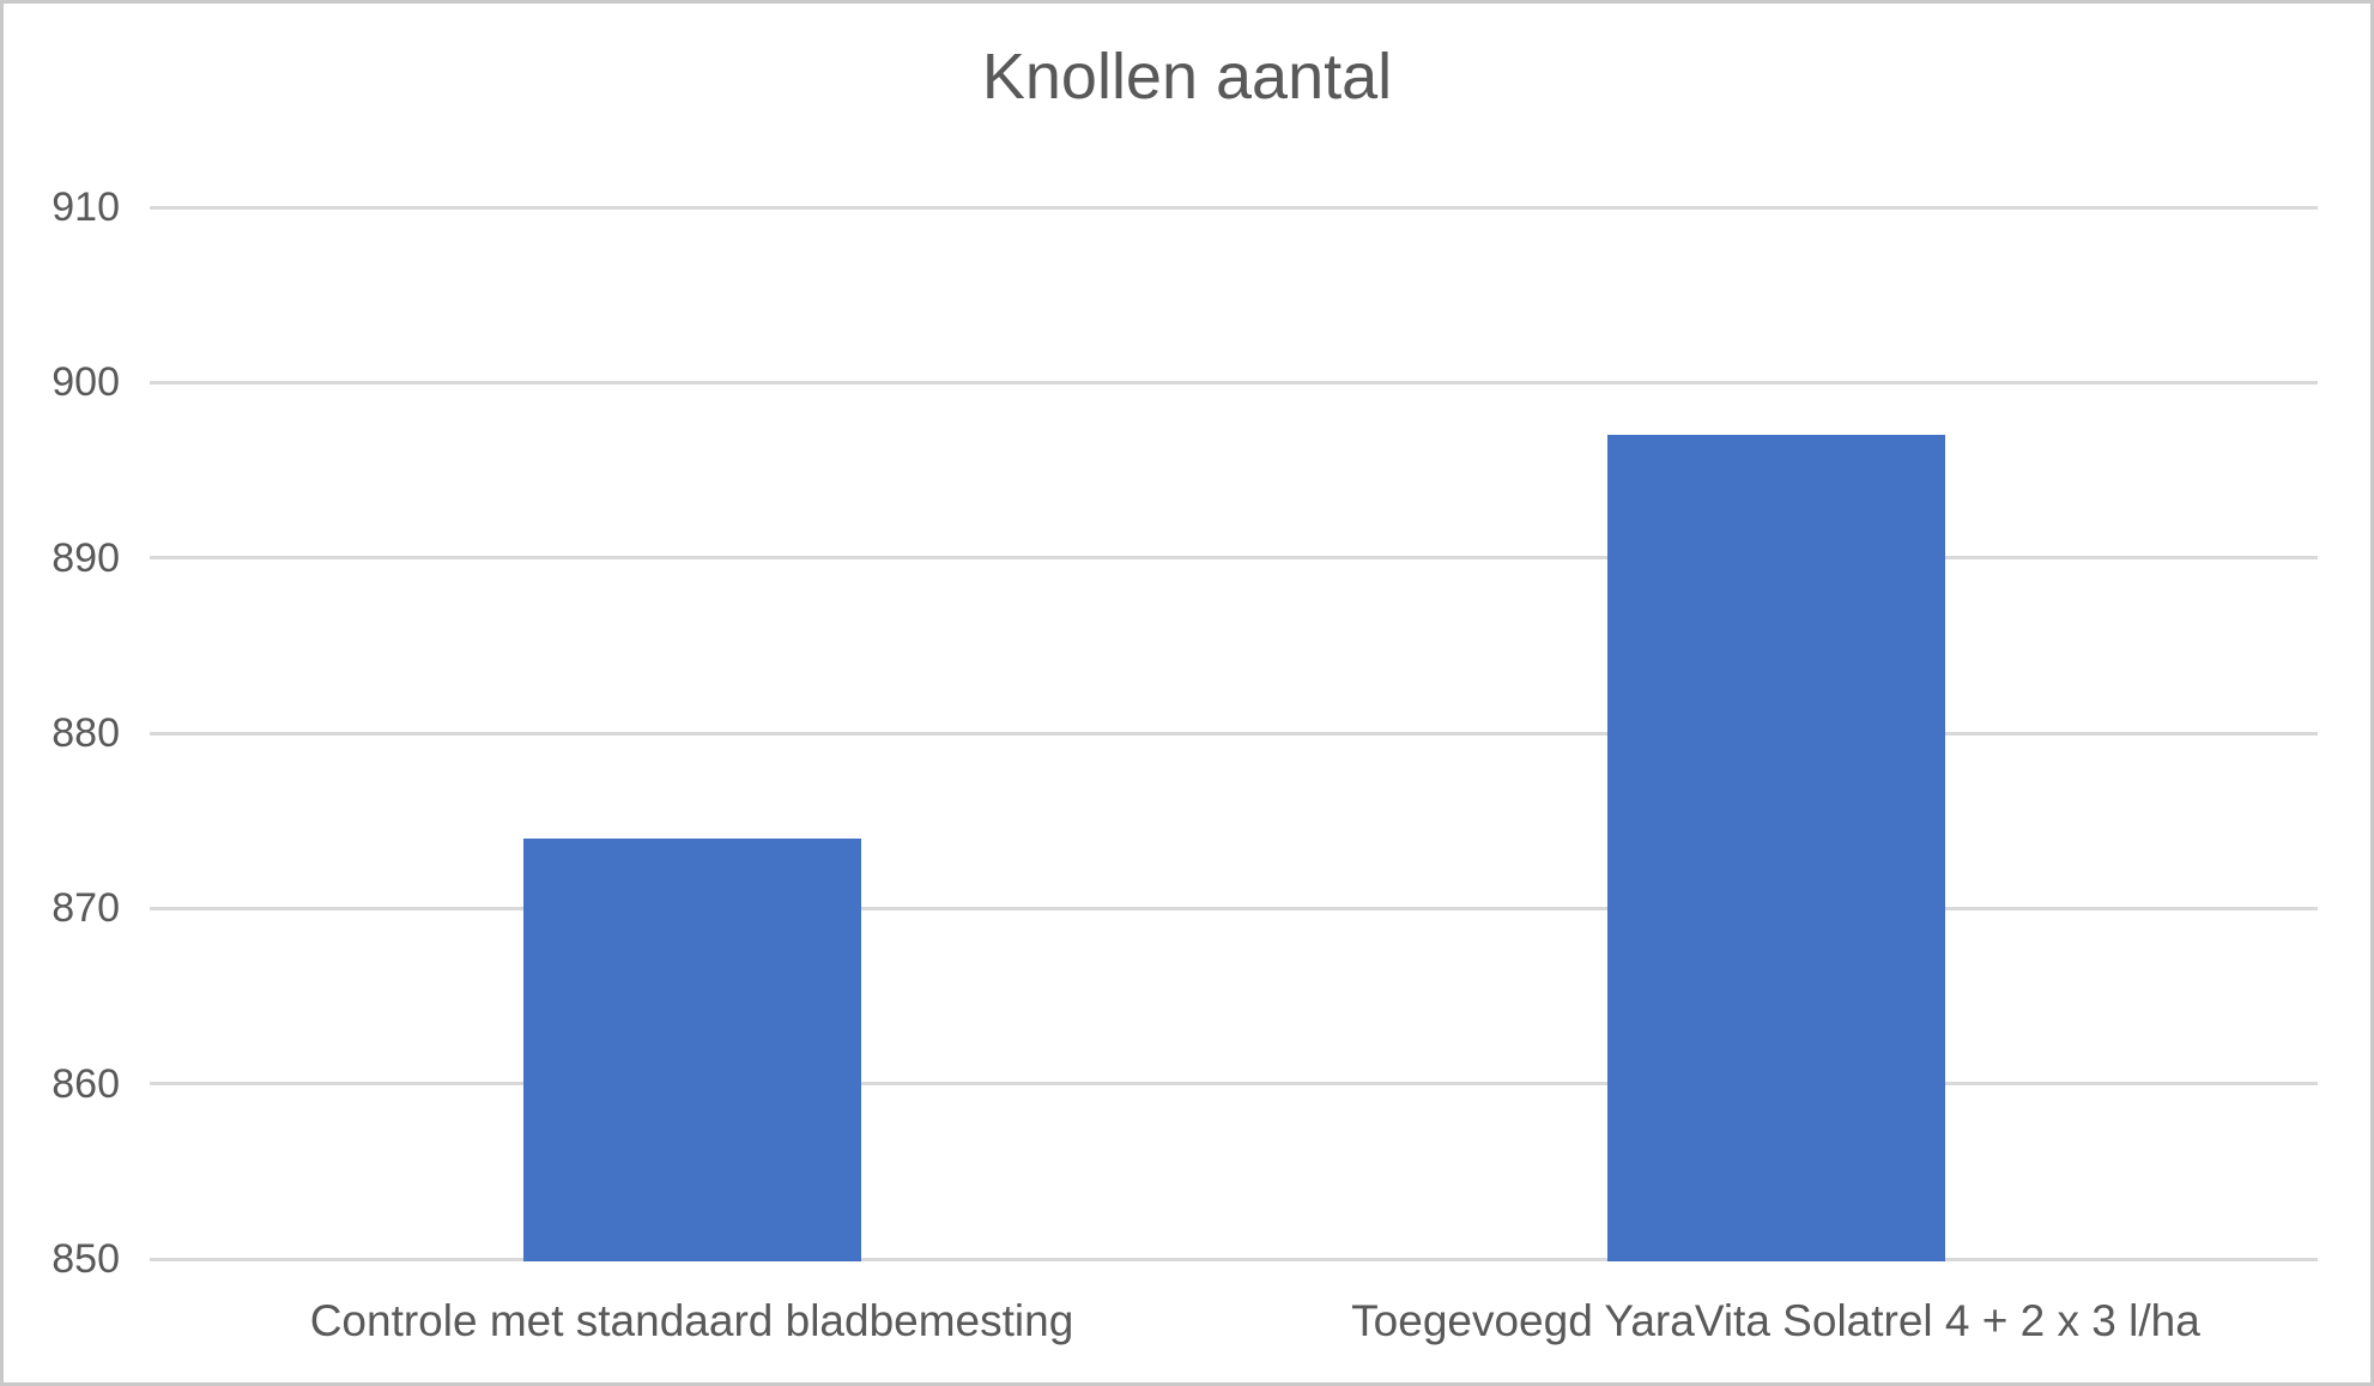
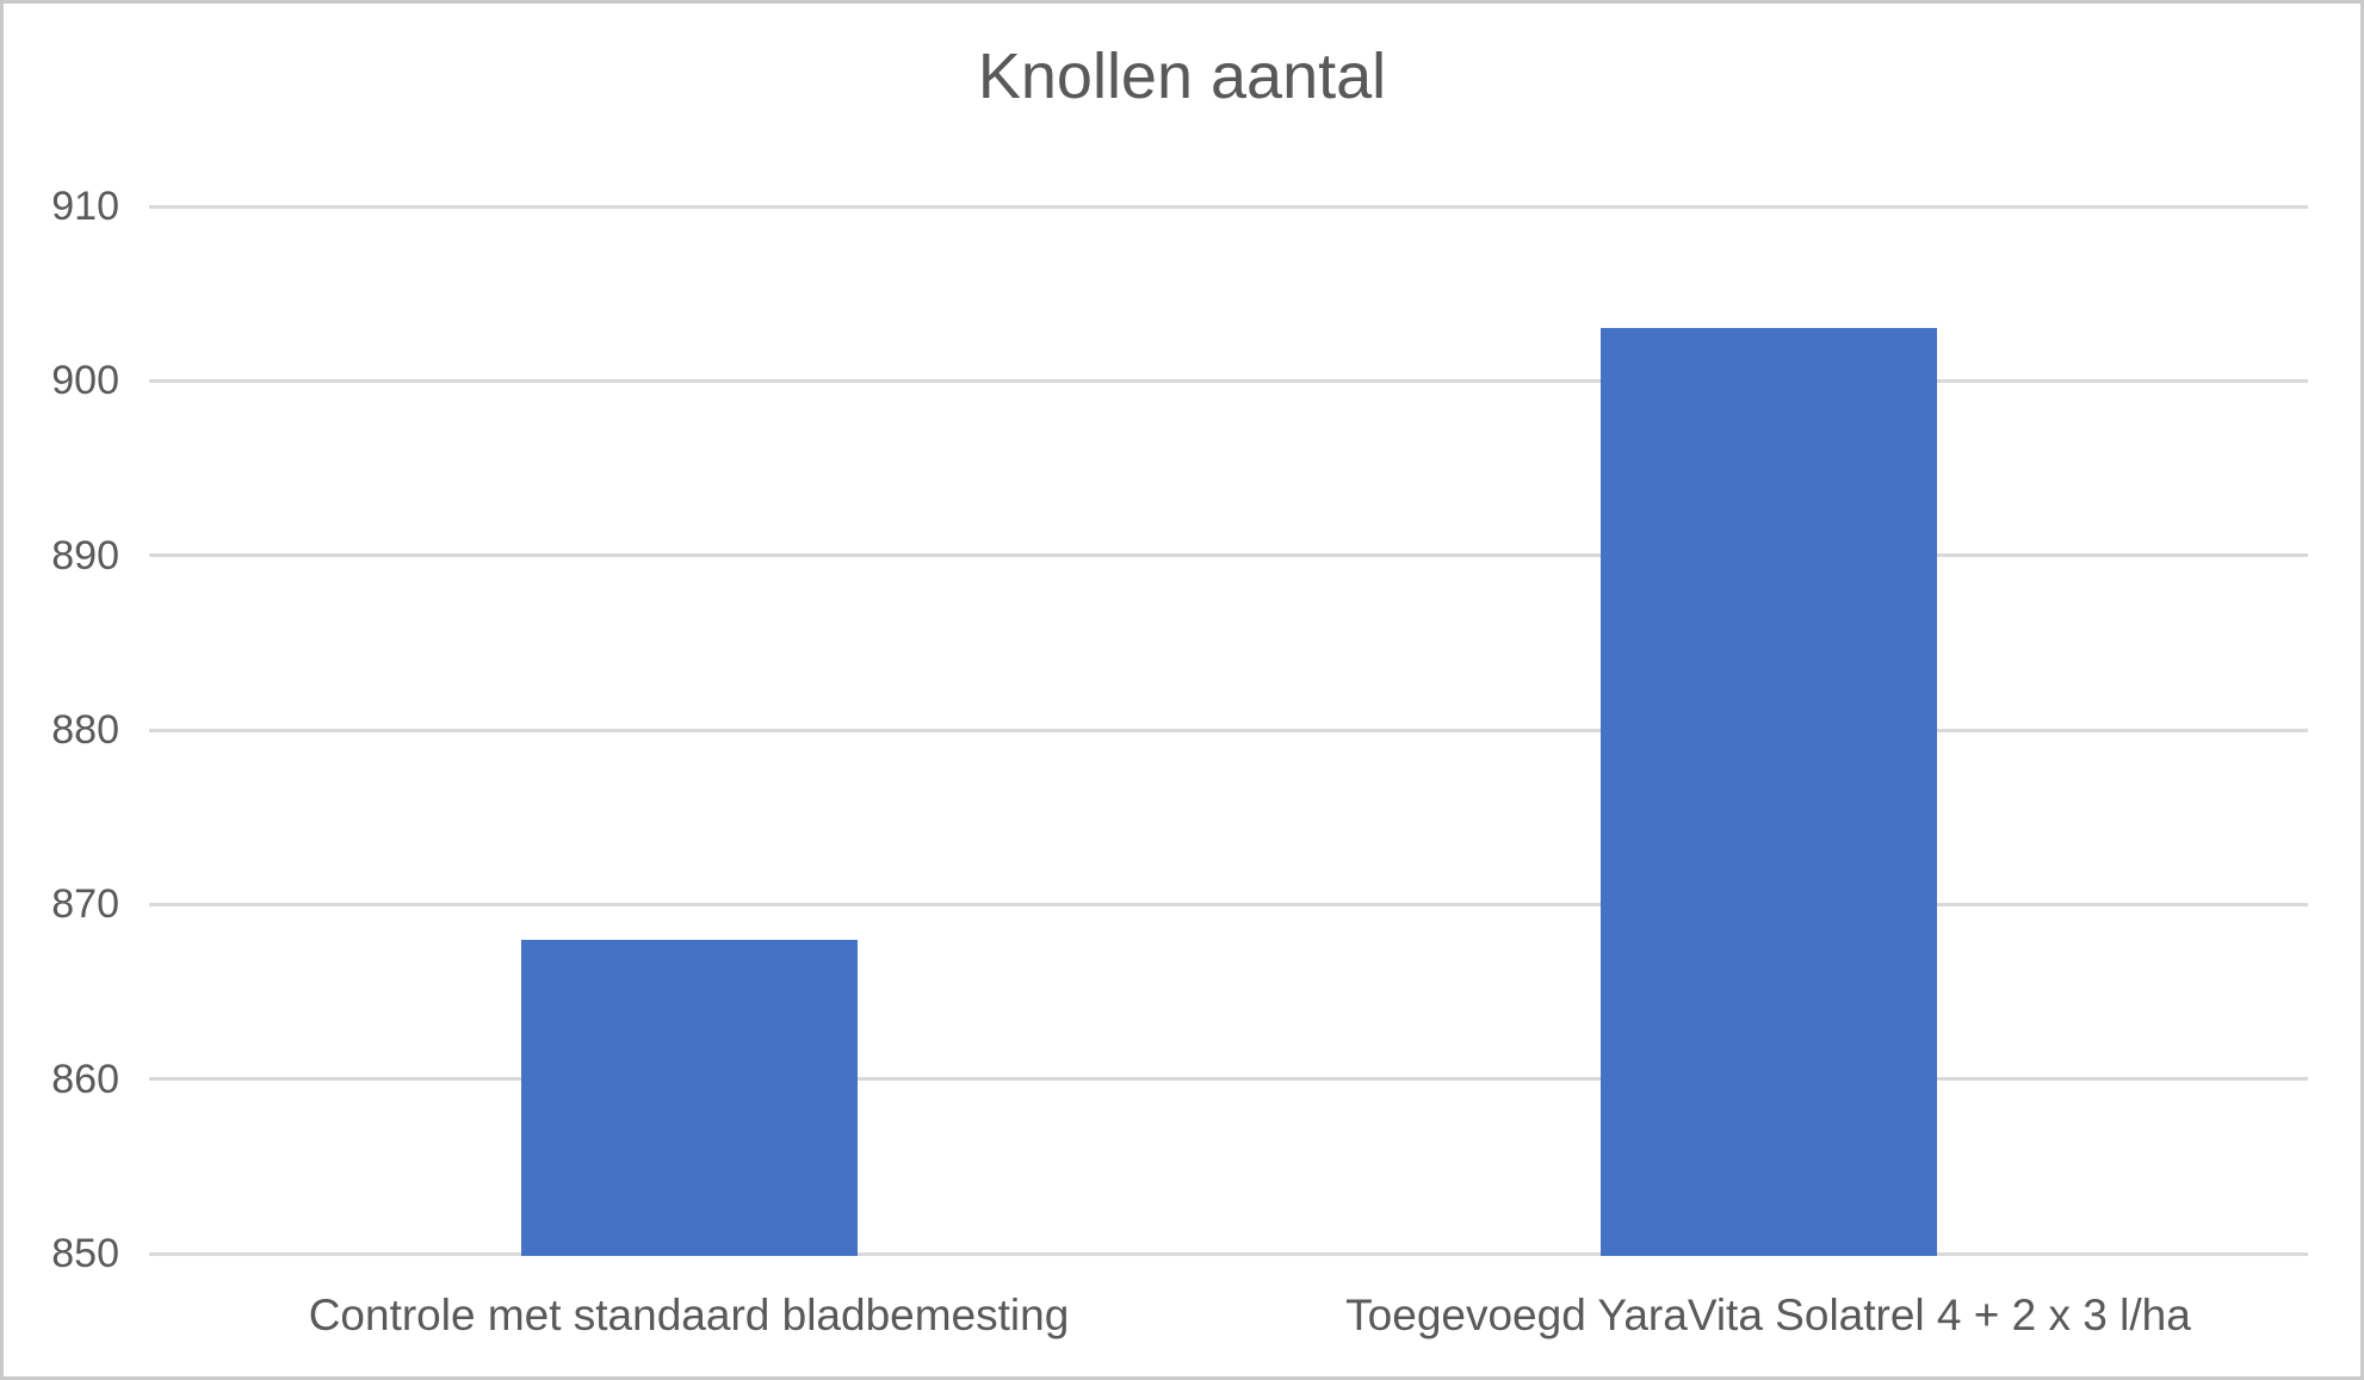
Controle met standaard bladbemesting: 874 -> 868
Toegevoegd YaraVita Solatrel 4 + 2 x 3 l/ha: 897 -> 903
